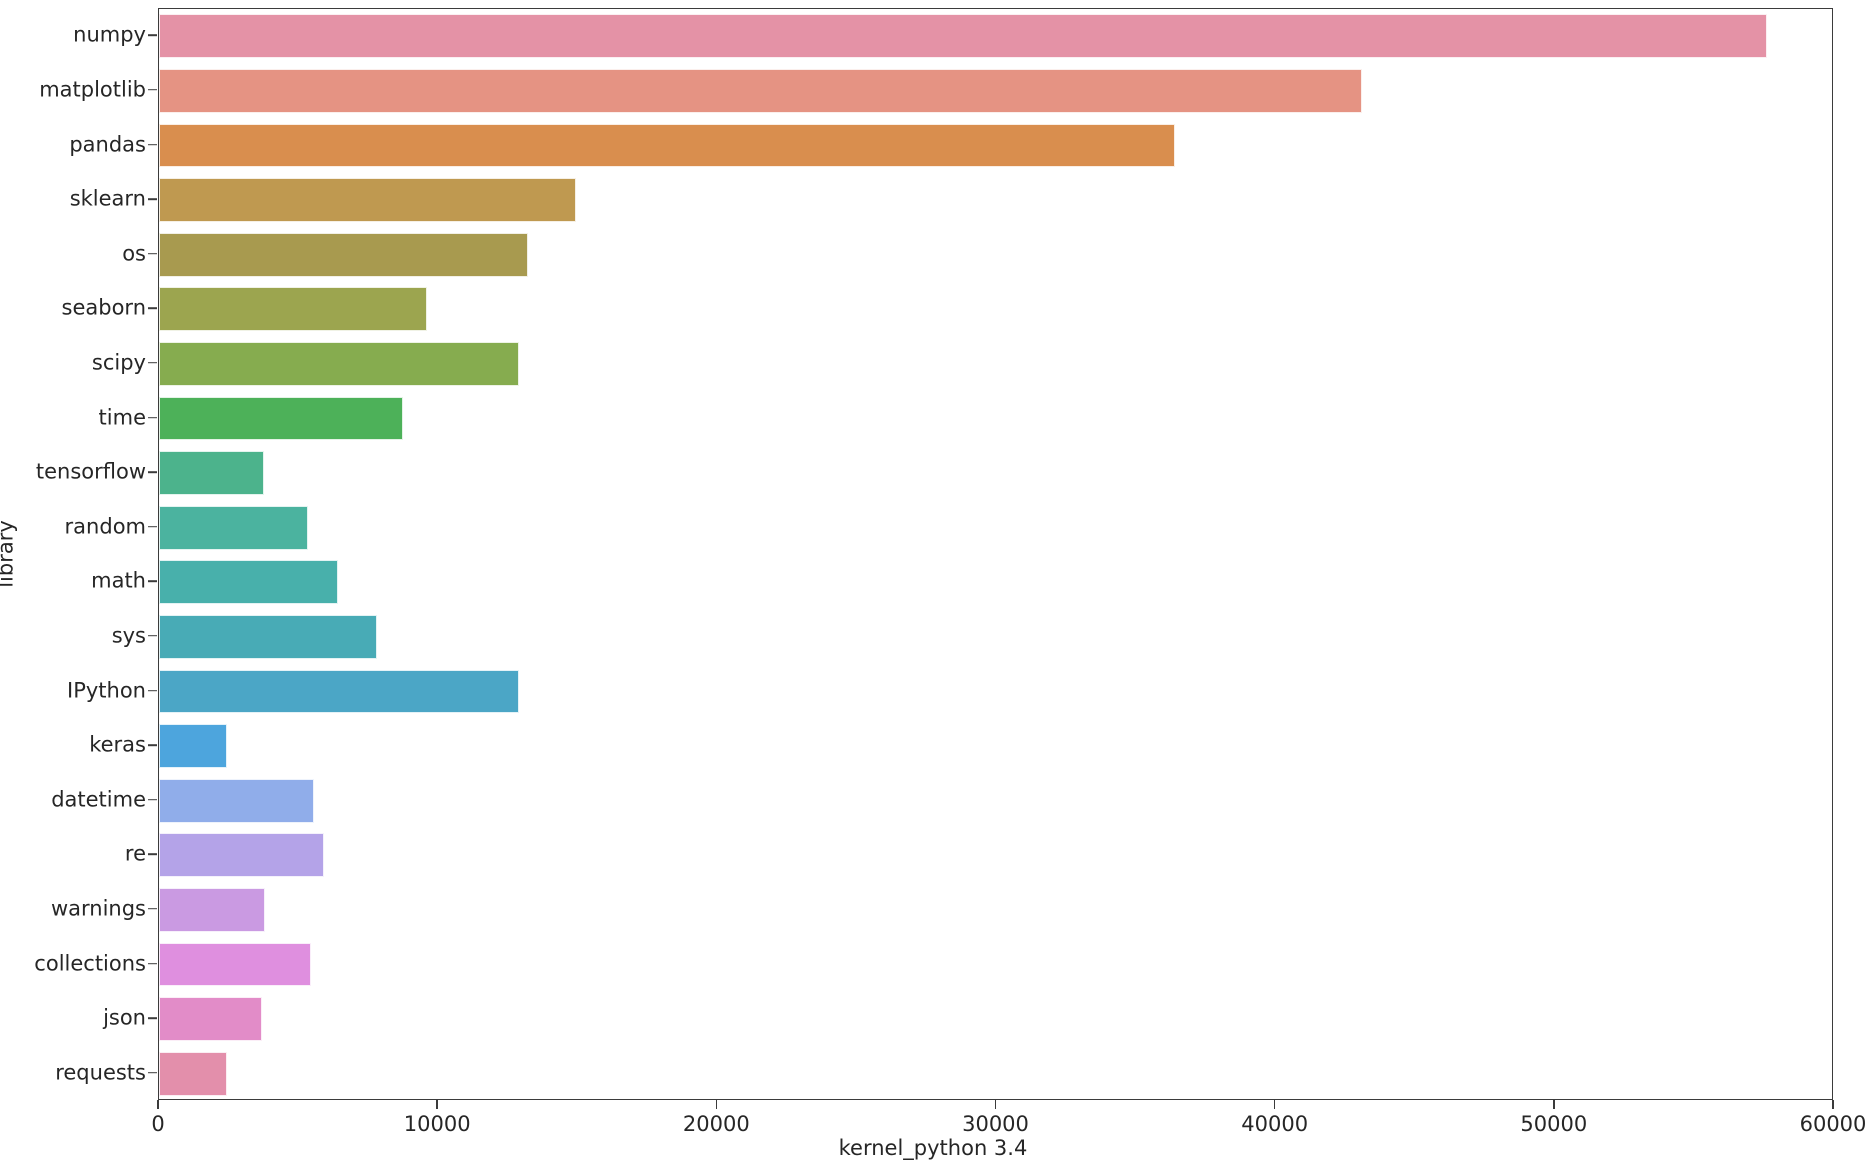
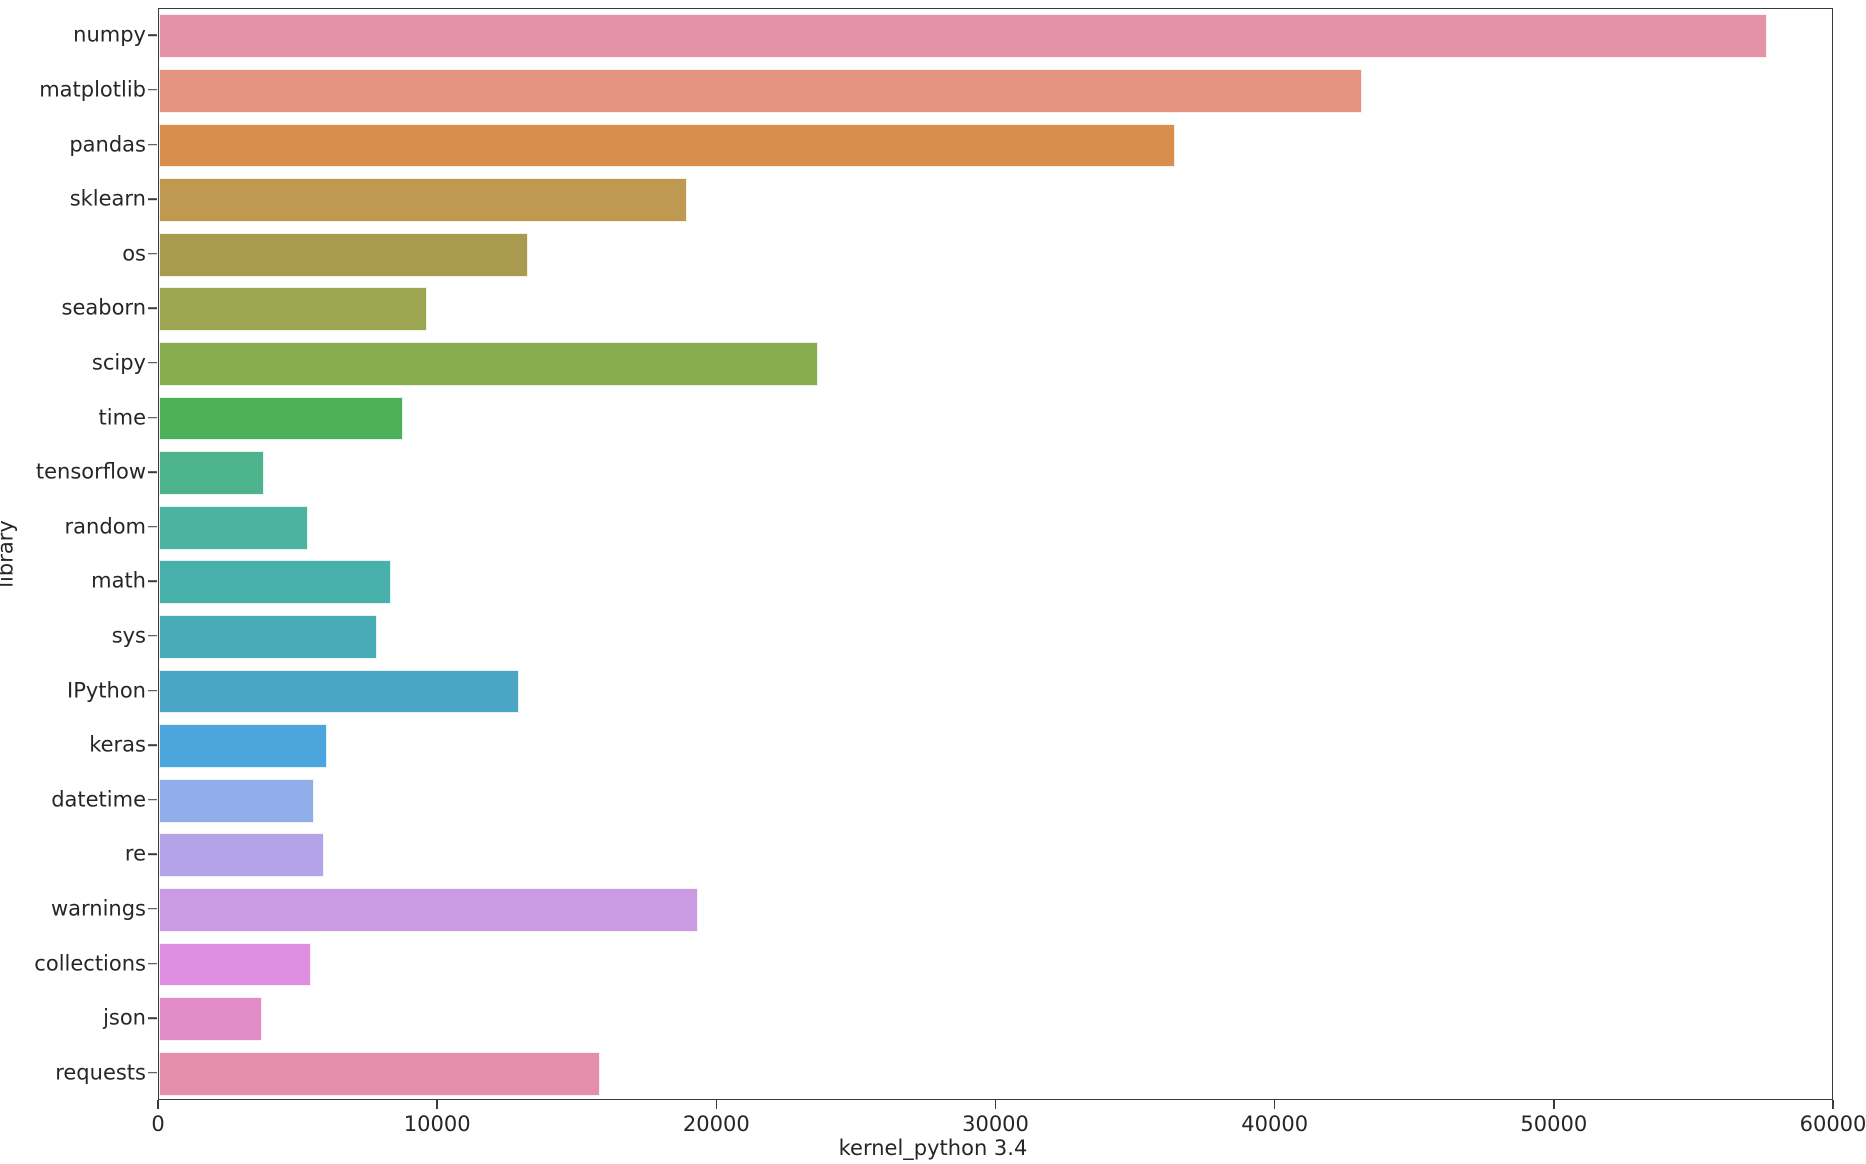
sklearn: 15000 -> 18900
scipy: 12900 -> 23600
math: 6400 -> 8300
keras: 2400 -> 6000
warnings: 3800 -> 19300
requests: 2400 -> 15800
